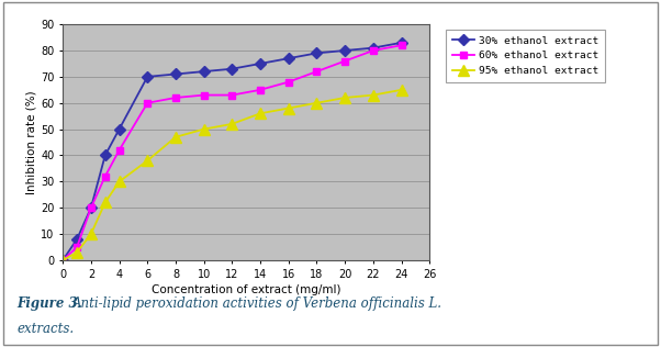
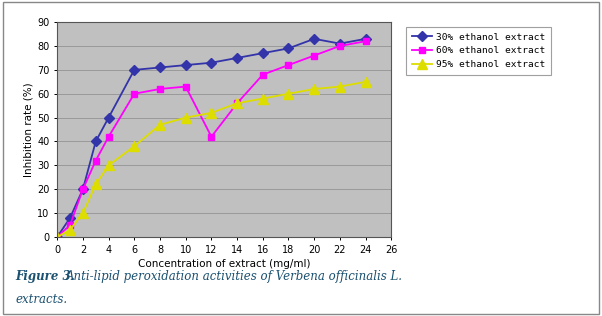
60% ethanol extract/12: 63 -> 42
60% ethanol extract/14: 65 -> 56
30% ethanol extract/20: 80 -> 83
